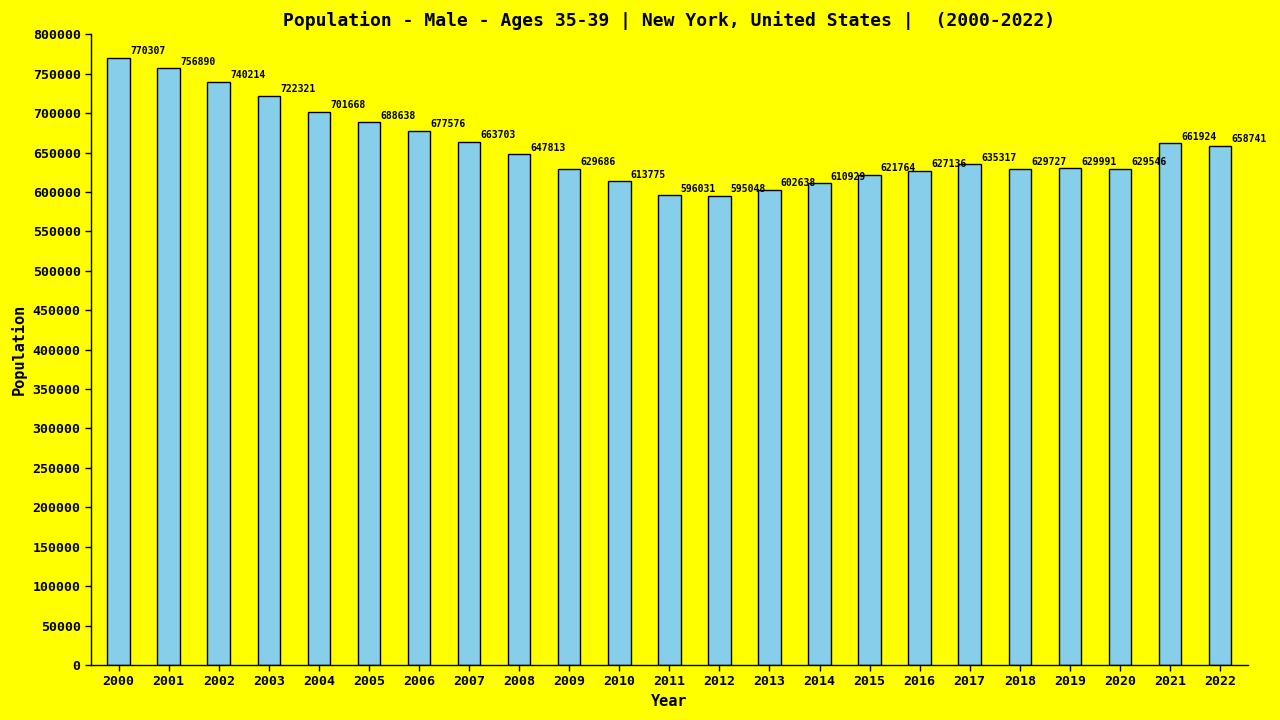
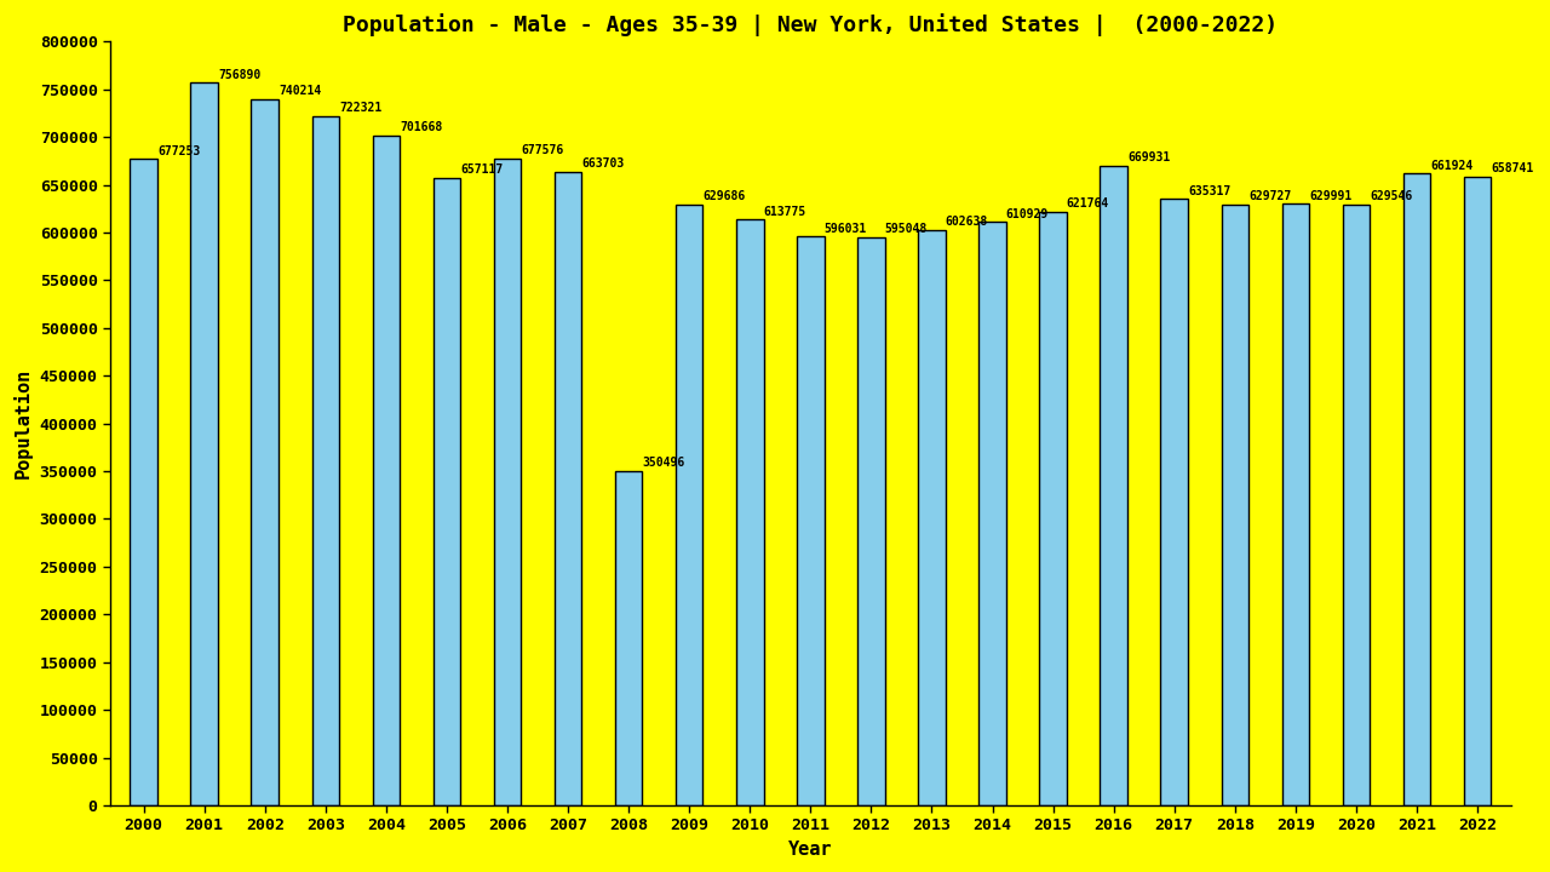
2000: 770307 -> 677253
2005: 688638 -> 657117
2008: 647813 -> 350496
2016: 627136 -> 669931
